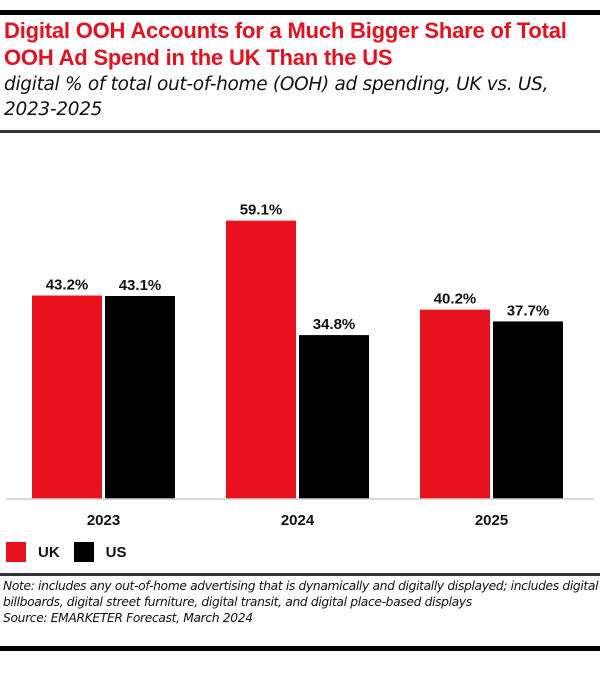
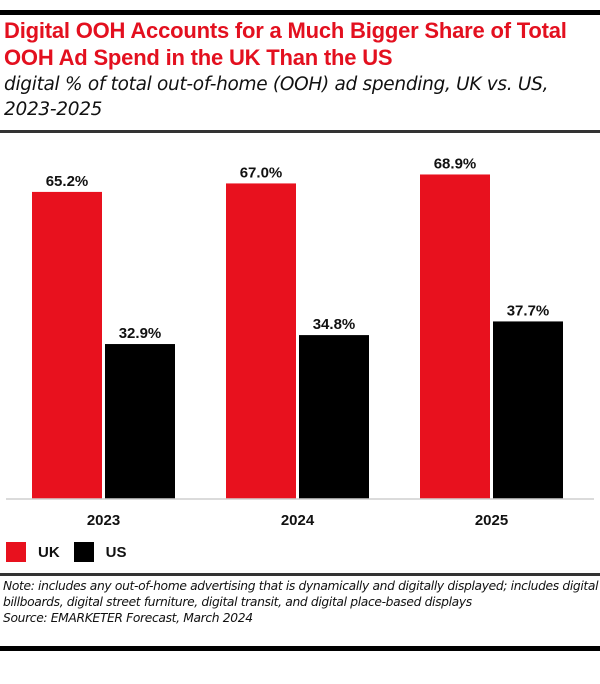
UK/2023: 43.2% -> 65.2%
US/2023: 43.1% -> 32.9%
UK/2024: 59.1% -> 67.0%
UK/2025: 40.2% -> 68.9%
